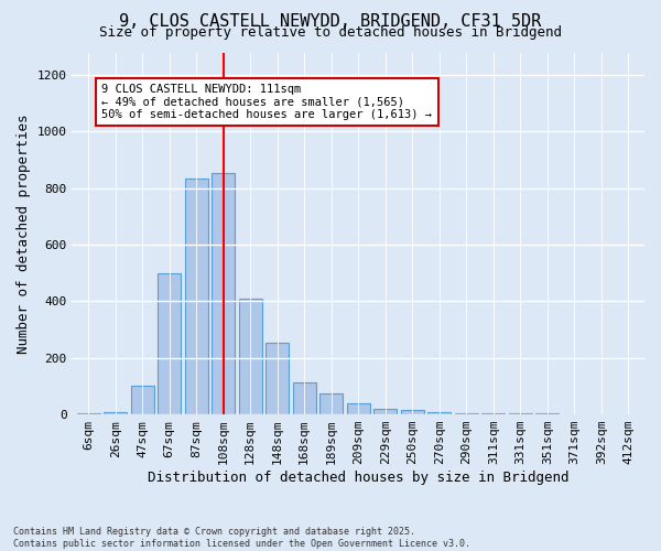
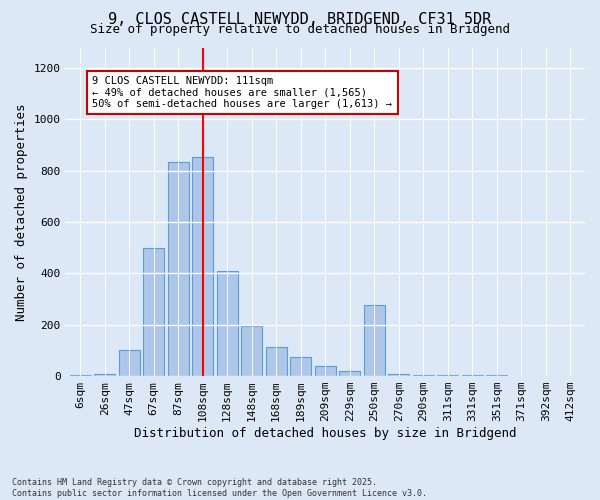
148sqm: 255 -> 195
250sqm: 15 -> 275
